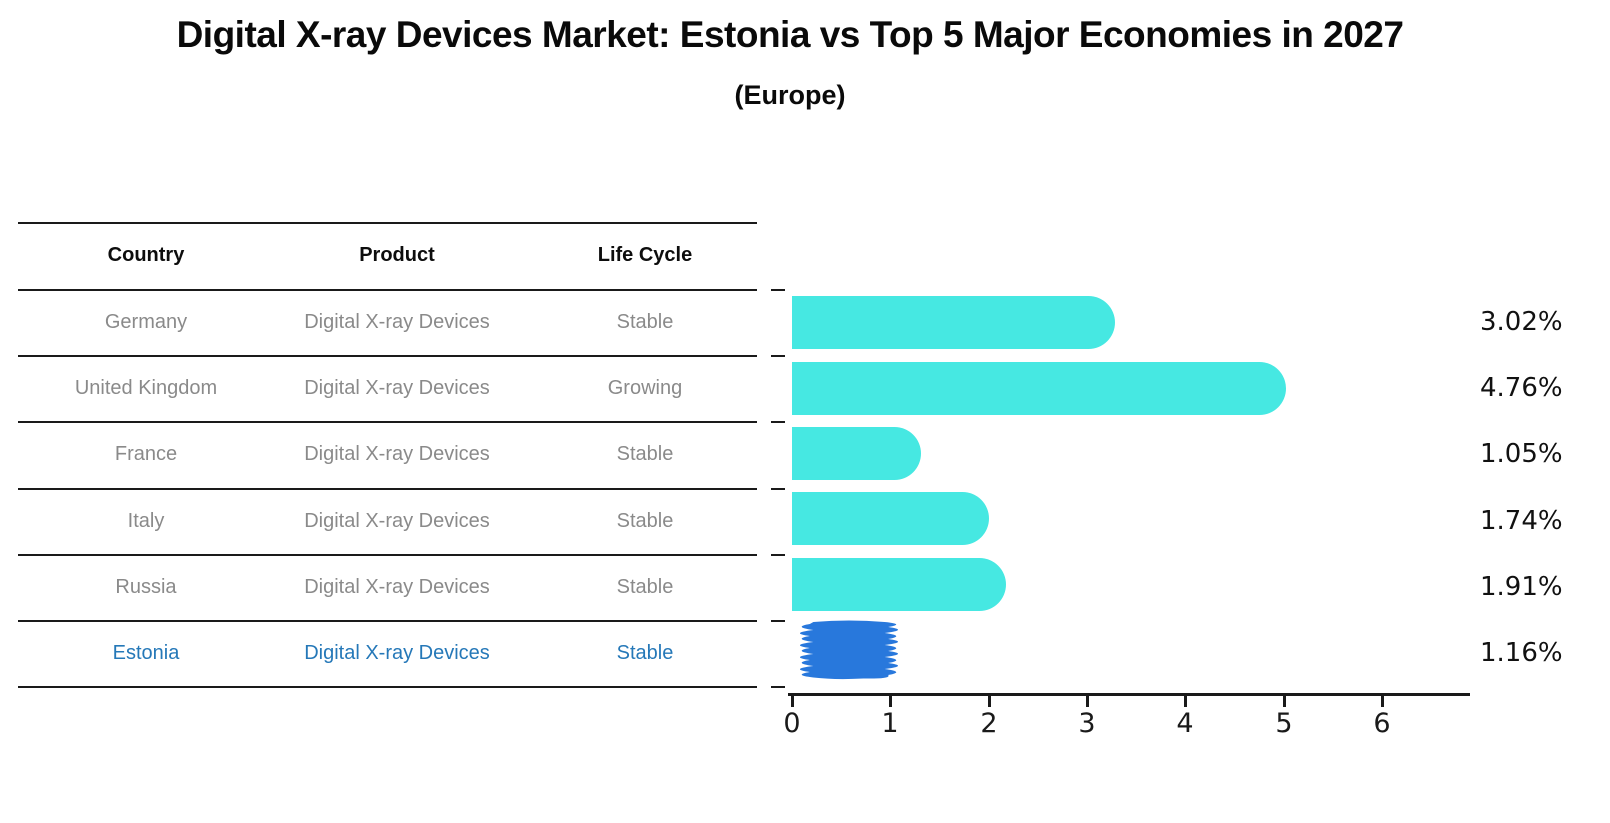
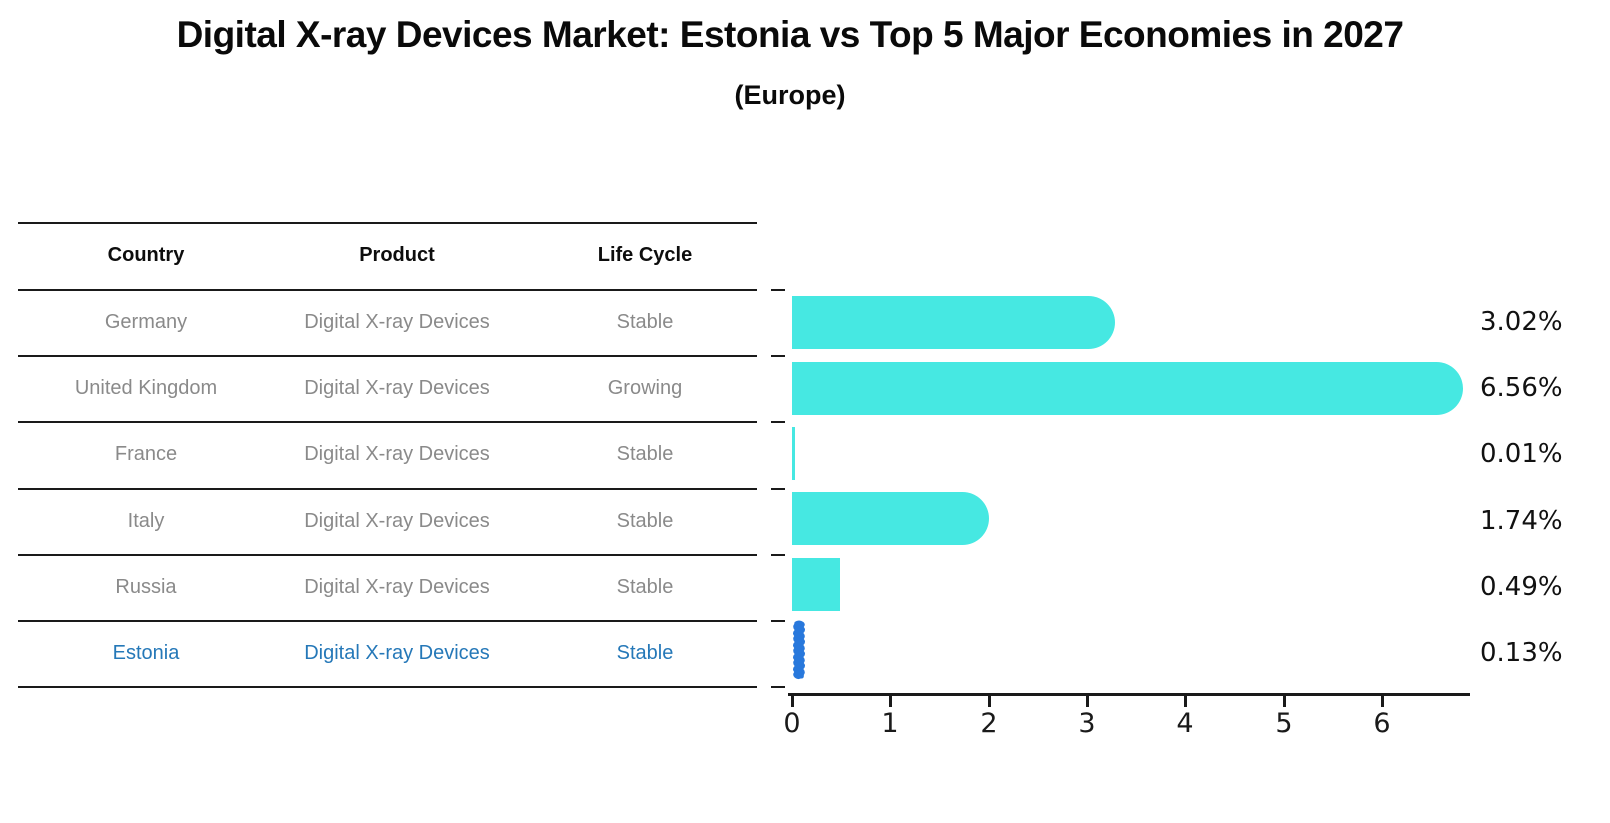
United Kingdom: 4.76% -> 6.56%
France: 1.05% -> 0.01%
Russia: 1.91% -> 0.49%
Estonia: 1.16% -> 0.13%
